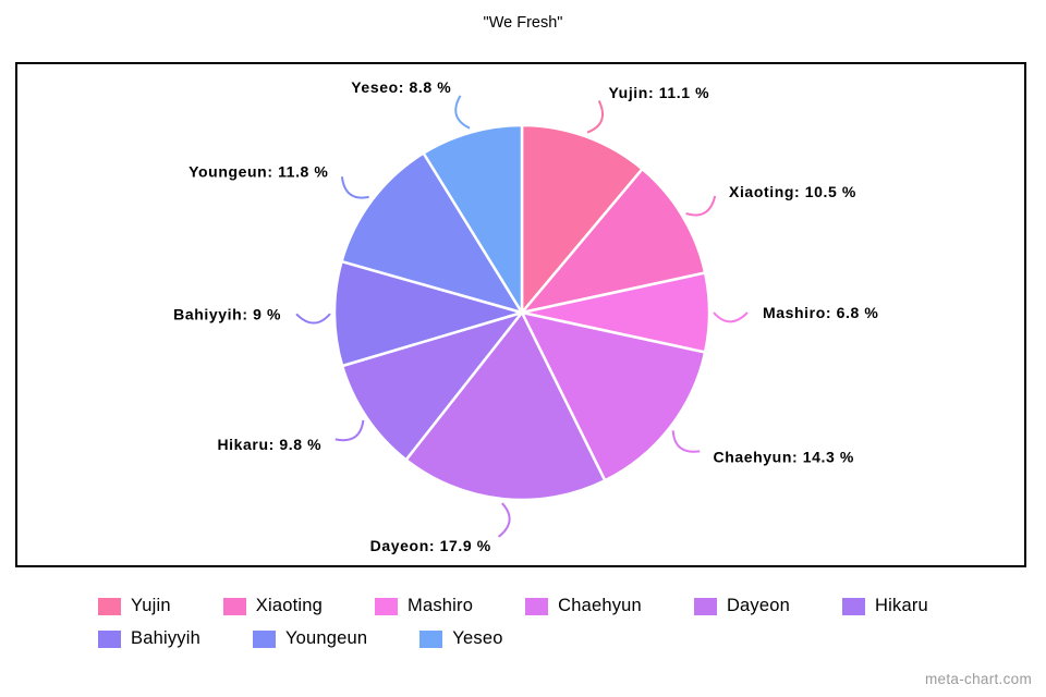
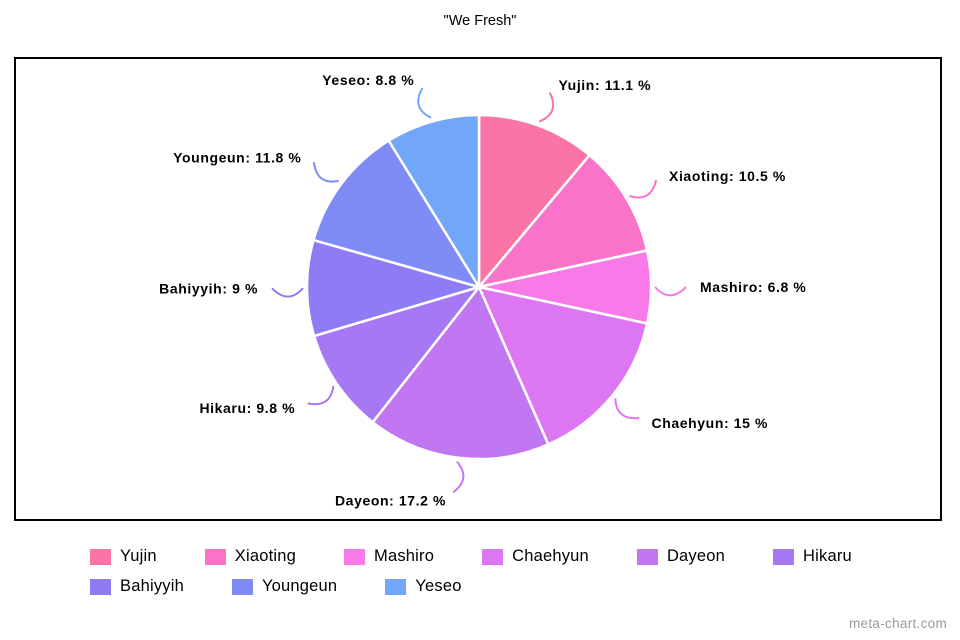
Chaehyun: 14.3 -> 15
Dayeon: 17.9 -> 17.2
